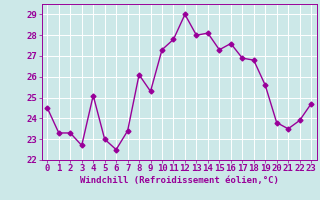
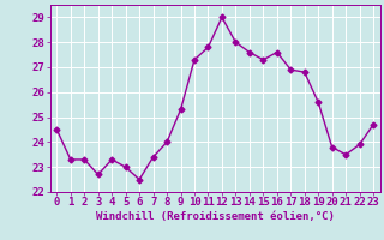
4: 25.1 -> 23.3
8: 26.1 -> 24.0
14: 28.1 -> 27.6
